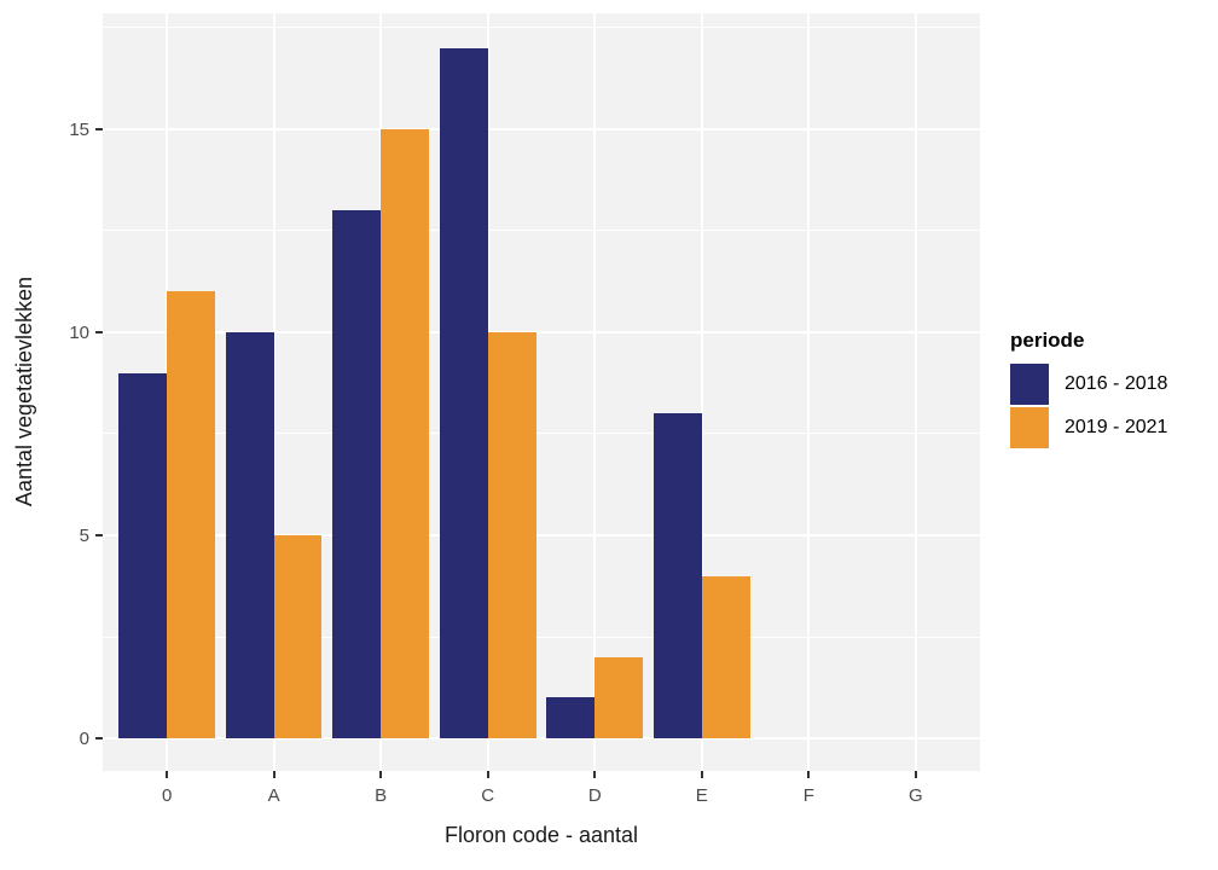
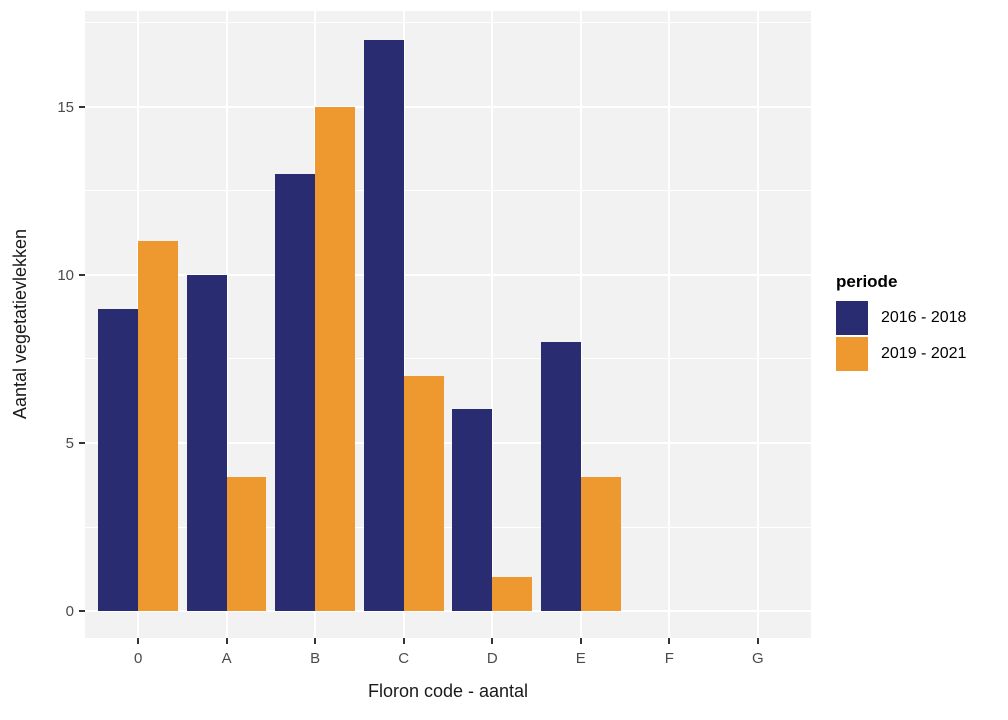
2019 - 2021/A: 5 -> 4
2019 - 2021/C: 10 -> 7
2016 - 2018/D: 1 -> 6
2019 - 2021/D: 2 -> 1
